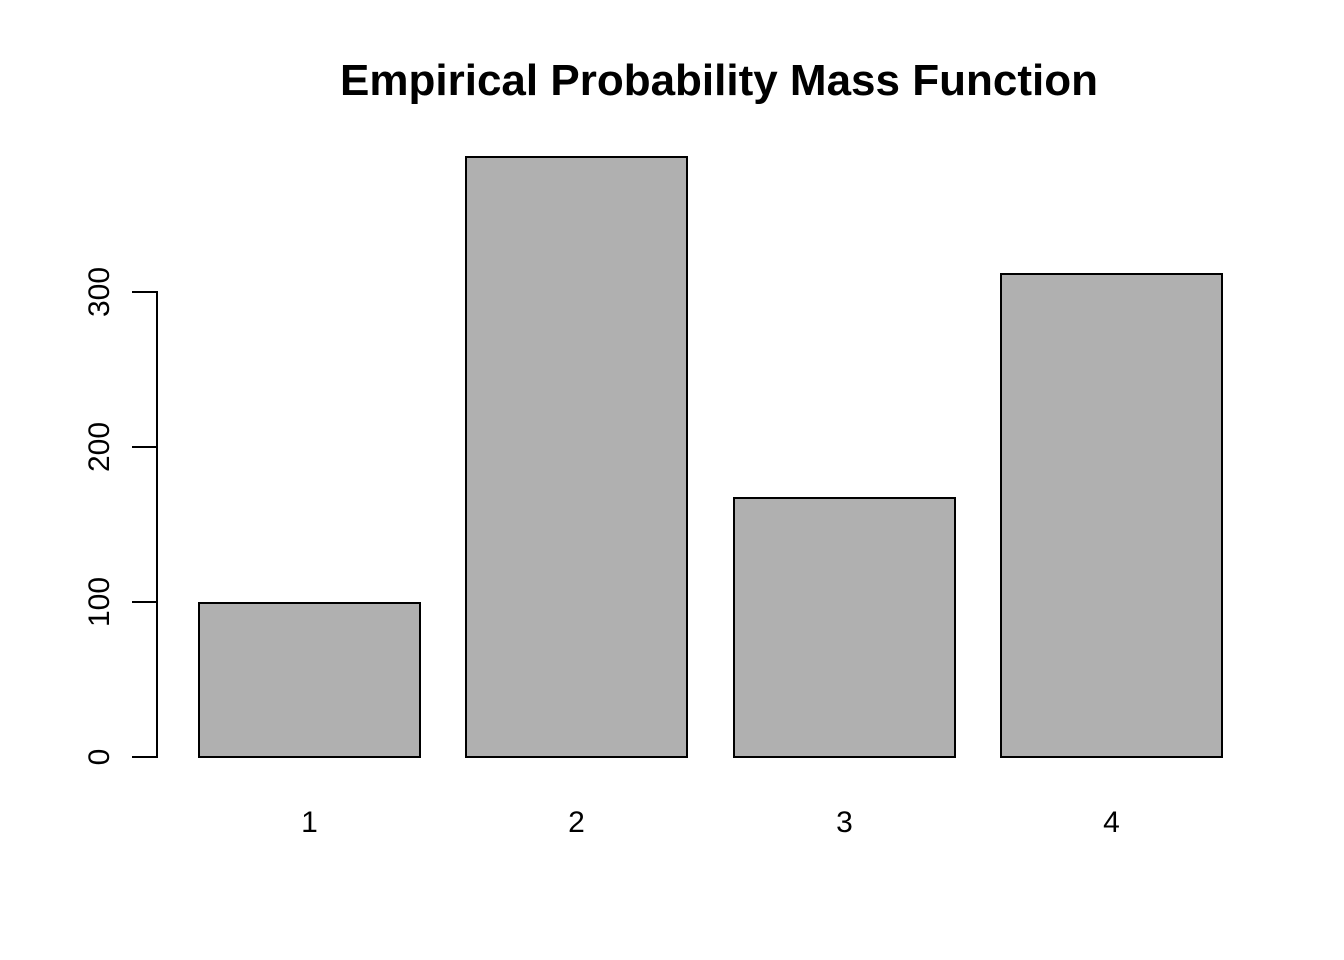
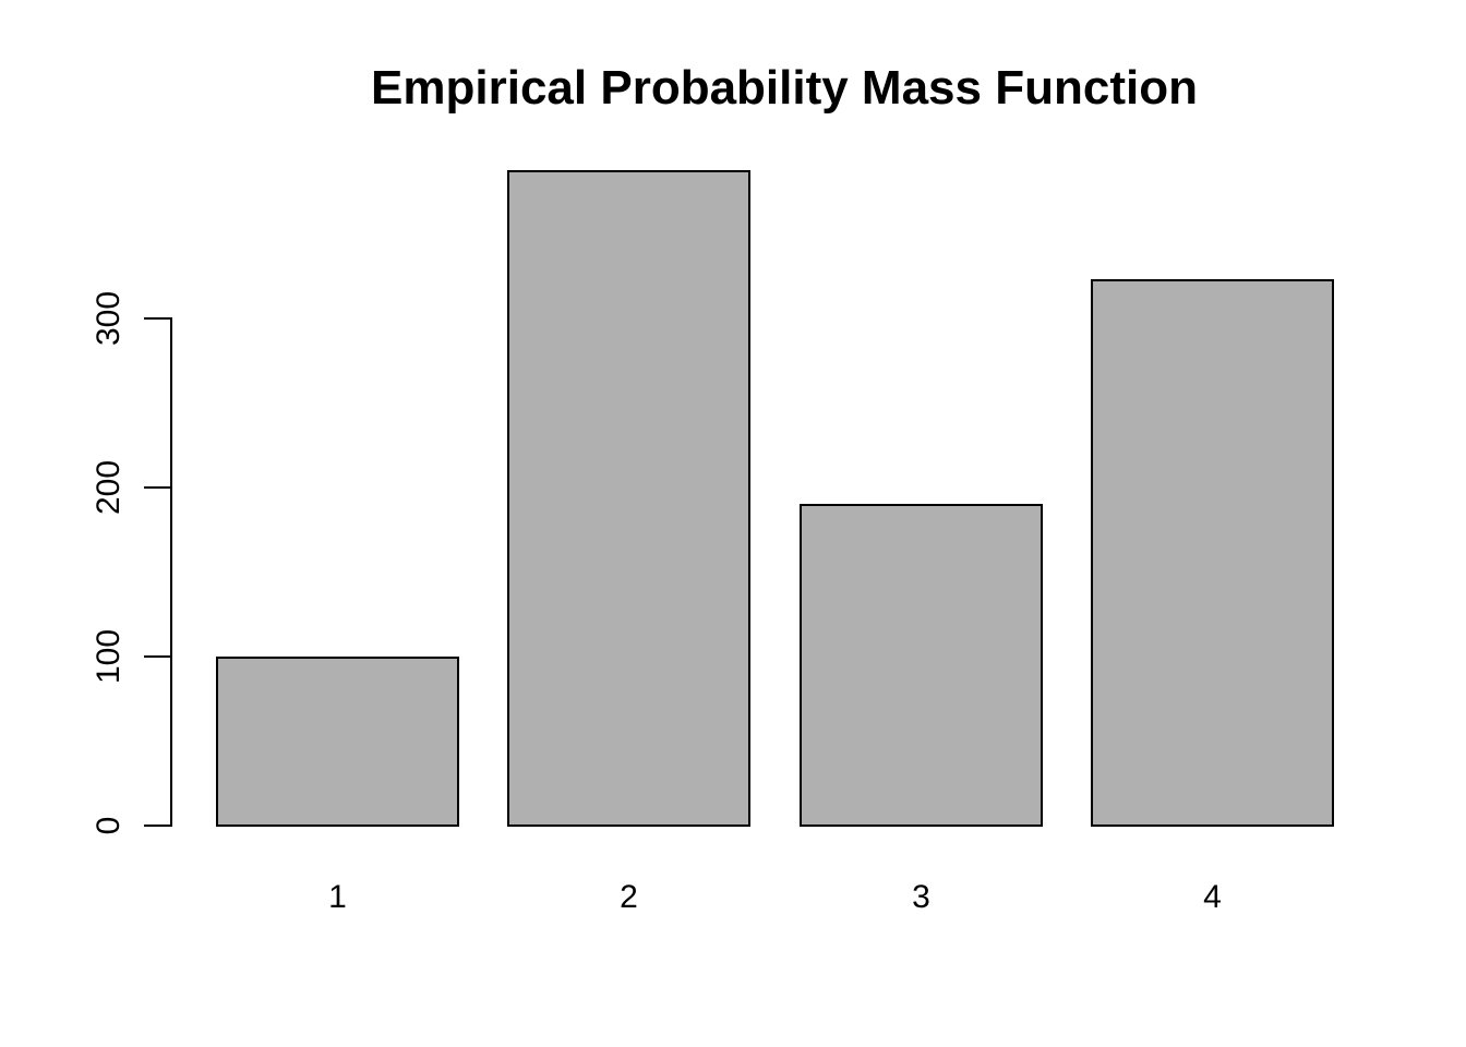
3: 168 -> 190
4: 312 -> 323
